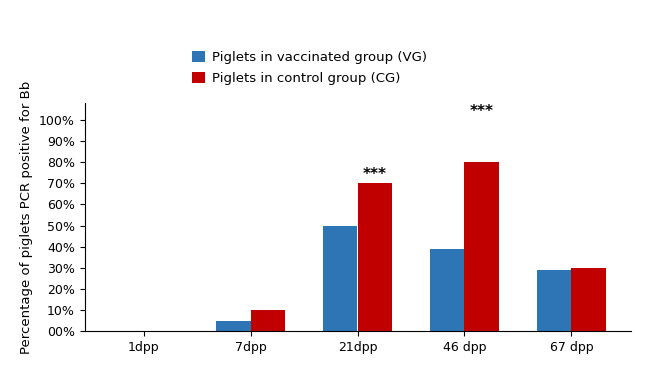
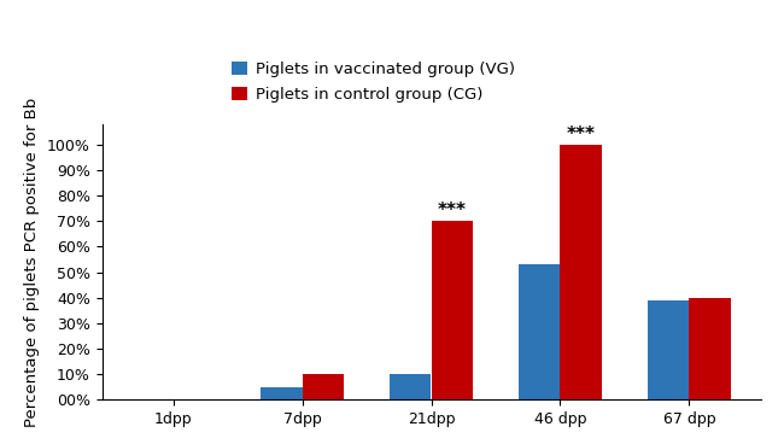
Piglets in vaccinated group (VG)/21dpp: 50% -> 10%
Piglets in vaccinated group (VG)/46 dpp: 39% -> 53%
Piglets in control group (CG)/46 dpp: 80% -> 100%
Piglets in vaccinated group (VG)/67 dpp: 29% -> 39%
Piglets in control group (CG)/67 dpp: 30% -> 40%
